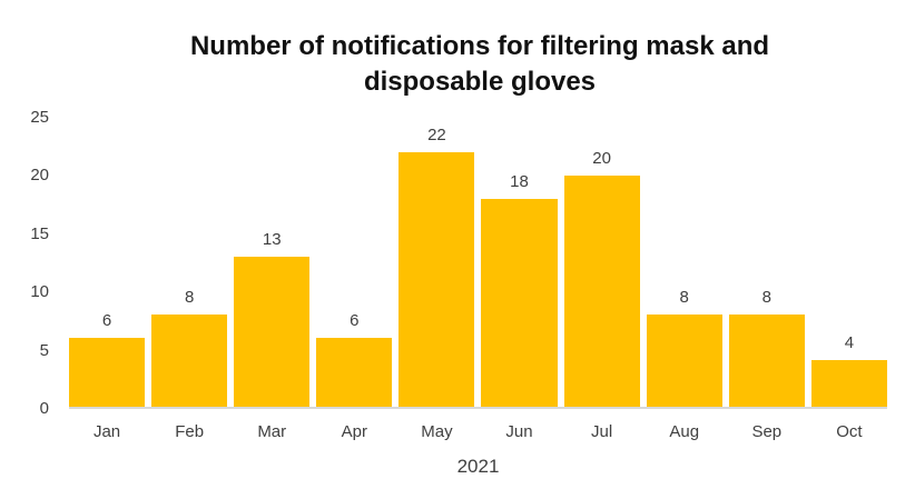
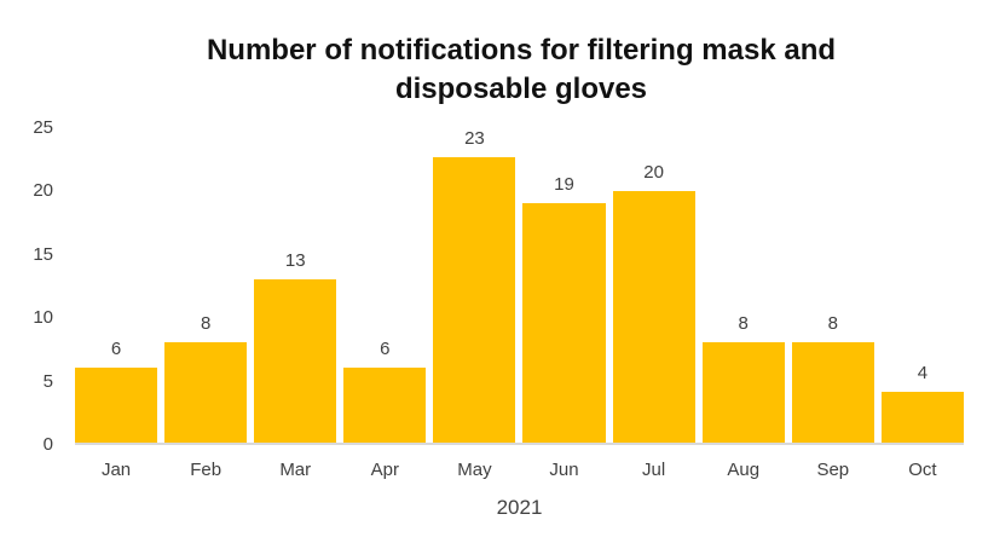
May: 22 -> 23
Jun: 18 -> 19
